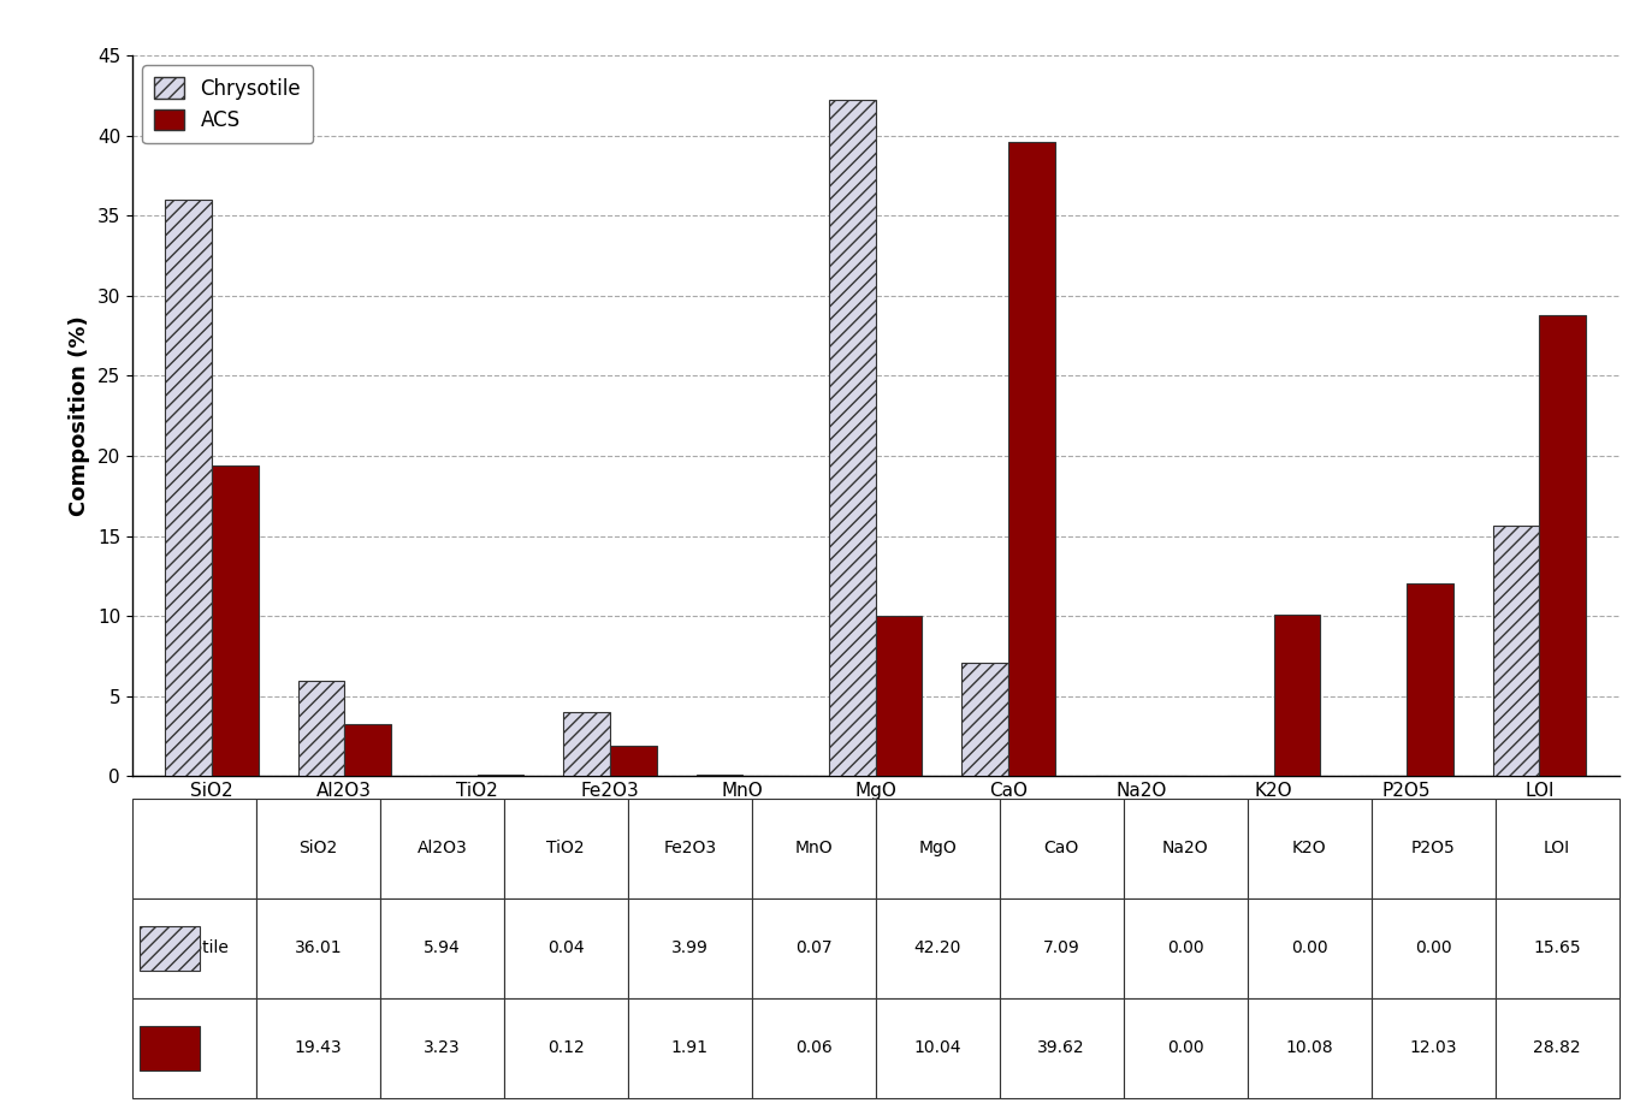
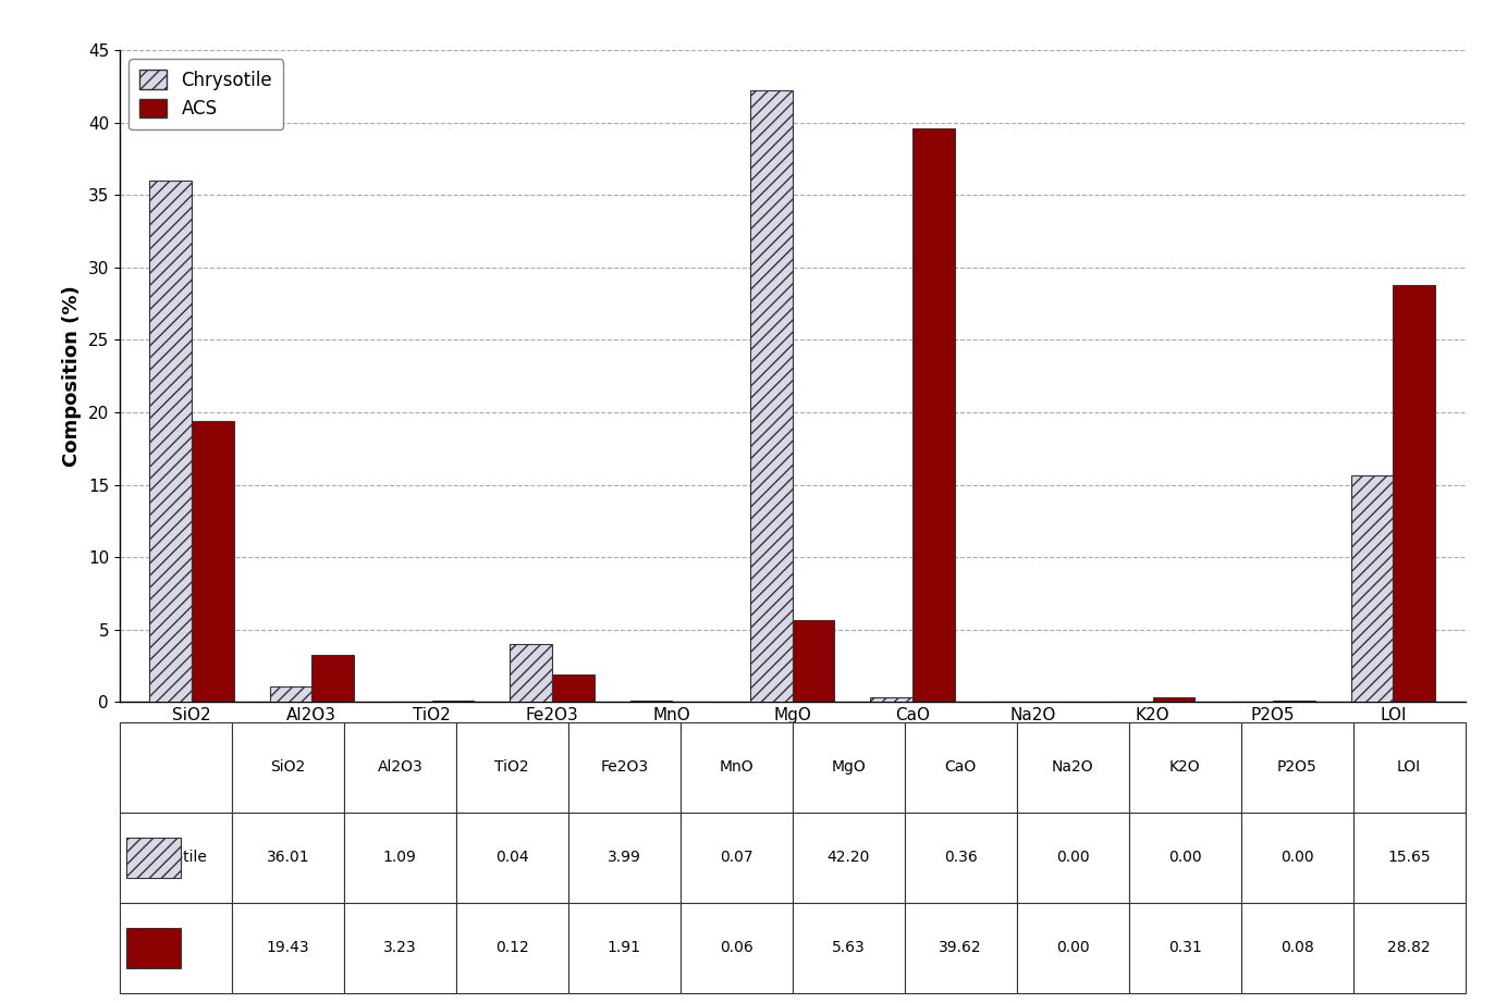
Chrysotile/Al2O3: 5.94 -> 1.09
ACS/MgO: 10.04 -> 5.63
Chrysotile/CaO: 7.09 -> 0.36
ACS/K2O: 10.08 -> 0.31
ACS/P2O5: 12.03 -> 0.08
